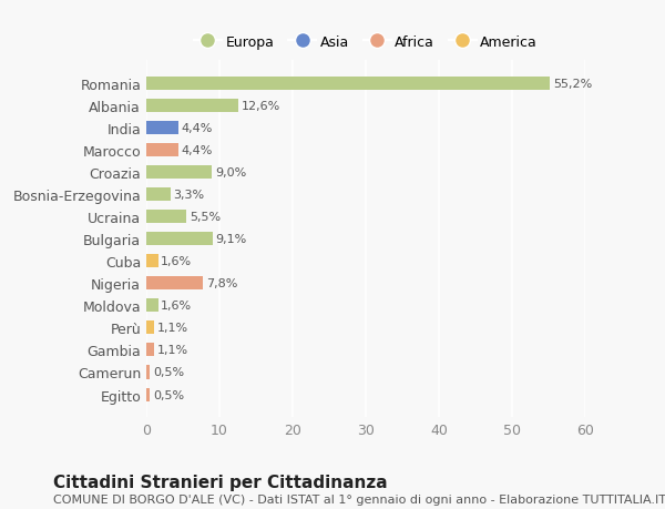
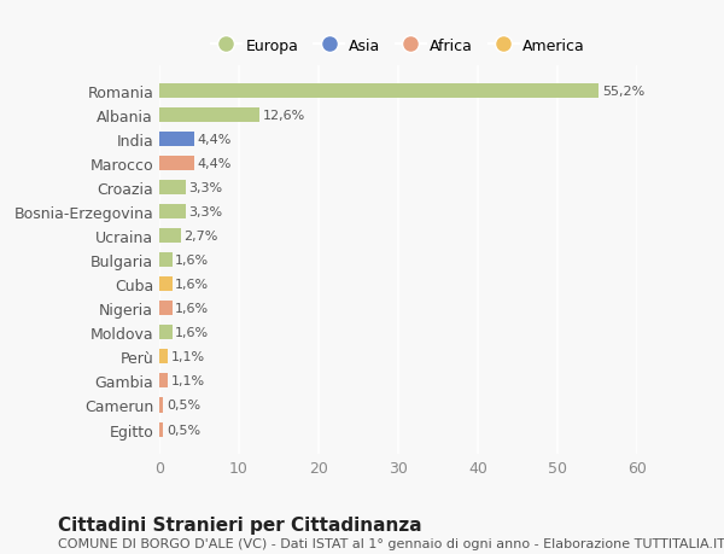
Croazia: 9,0% -> 3,3%
Ucraina: 5,5% -> 2,7%
Bulgaria: 9,1% -> 1,6%
Nigeria: 7,8% -> 1,6%
